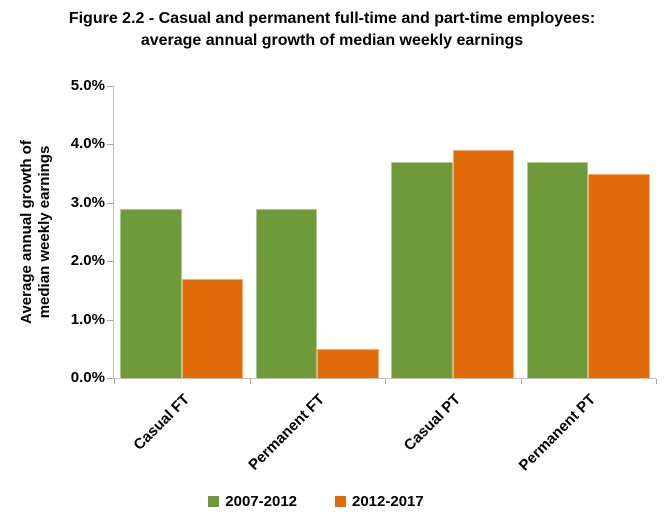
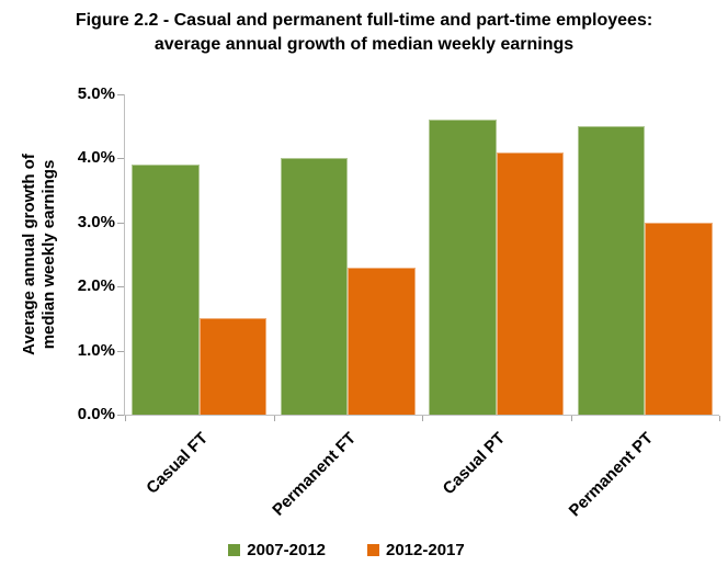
2007-2012/Casual FT: 2.9% -> 3.9%
2012-2017/Casual FT: 1.7% -> 1.5%
2007-2012/Permanent FT: 2.9% -> 4.0%
2012-2017/Permanent FT: 0.5% -> 2.3%
2007-2012/Casual PT: 3.7% -> 4.6%
2012-2017/Casual PT: 3.9% -> 4.1%
2007-2012/Permanent PT: 3.7% -> 4.5%
2012-2017/Permanent PT: 3.5% -> 3.0%
